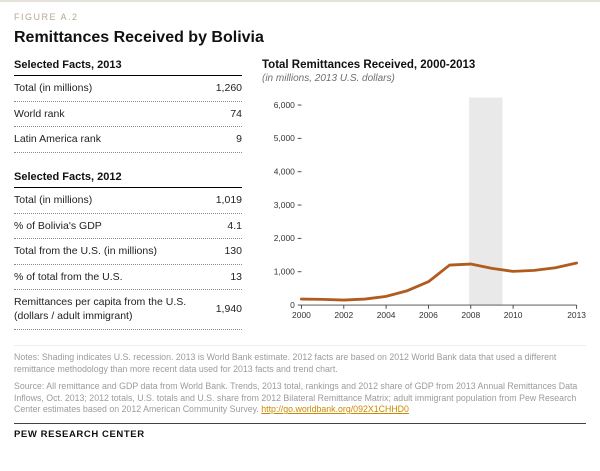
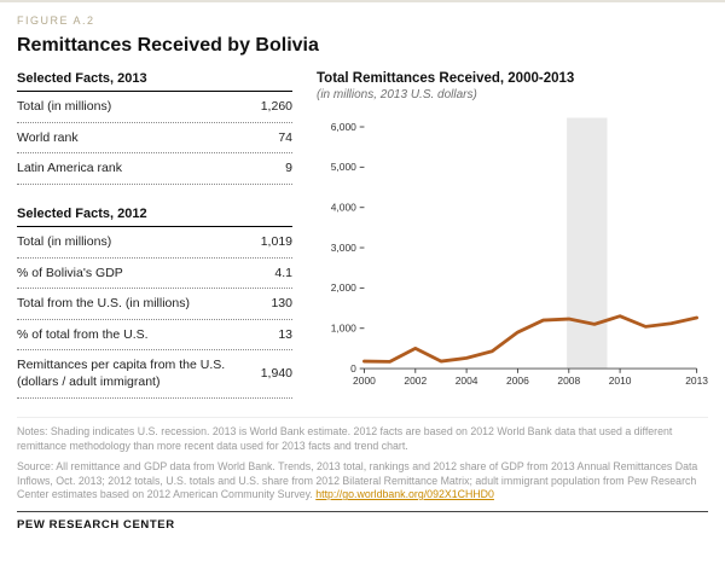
2002: 200 -> 500
2006: 700 -> 900
2010: 1000 -> 1300
